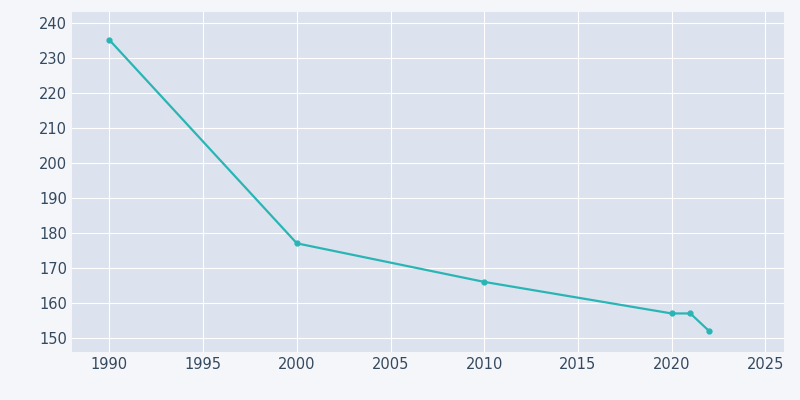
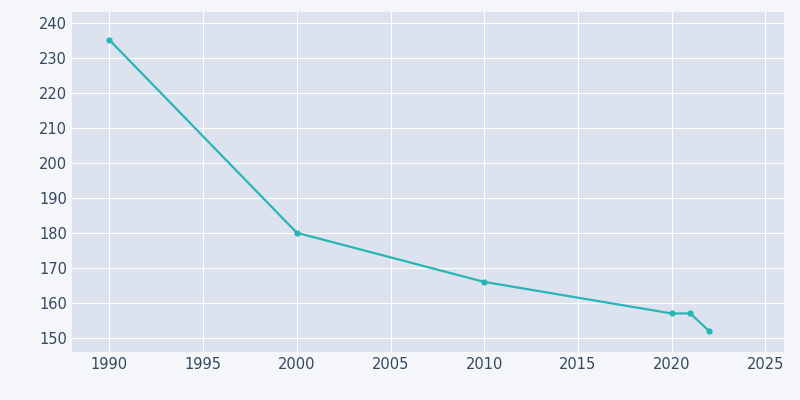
2000: 177 -> 180
